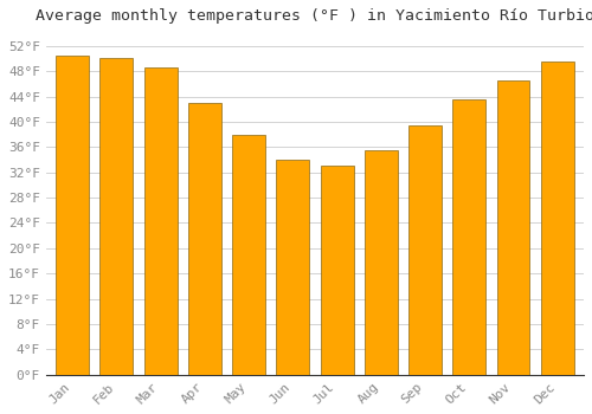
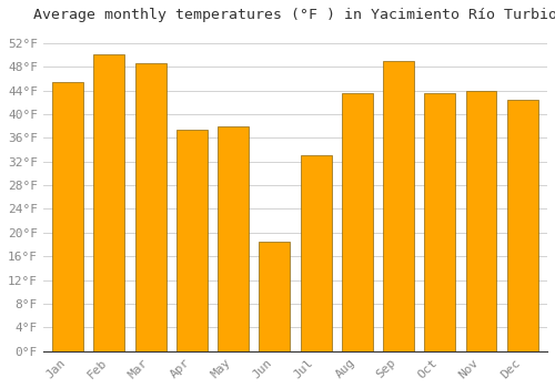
Jan: 50.5°F -> 45.4°F
Apr: 43.0°F -> 37.4°F
Jun: 34.0°F -> 18.4°F
Aug: 35.5°F -> 43.6°F
Sep: 39.5°F -> 49.0°F
Nov: 46.5°F -> 44.0°F
Dec: 49.5°F -> 42.4°F
